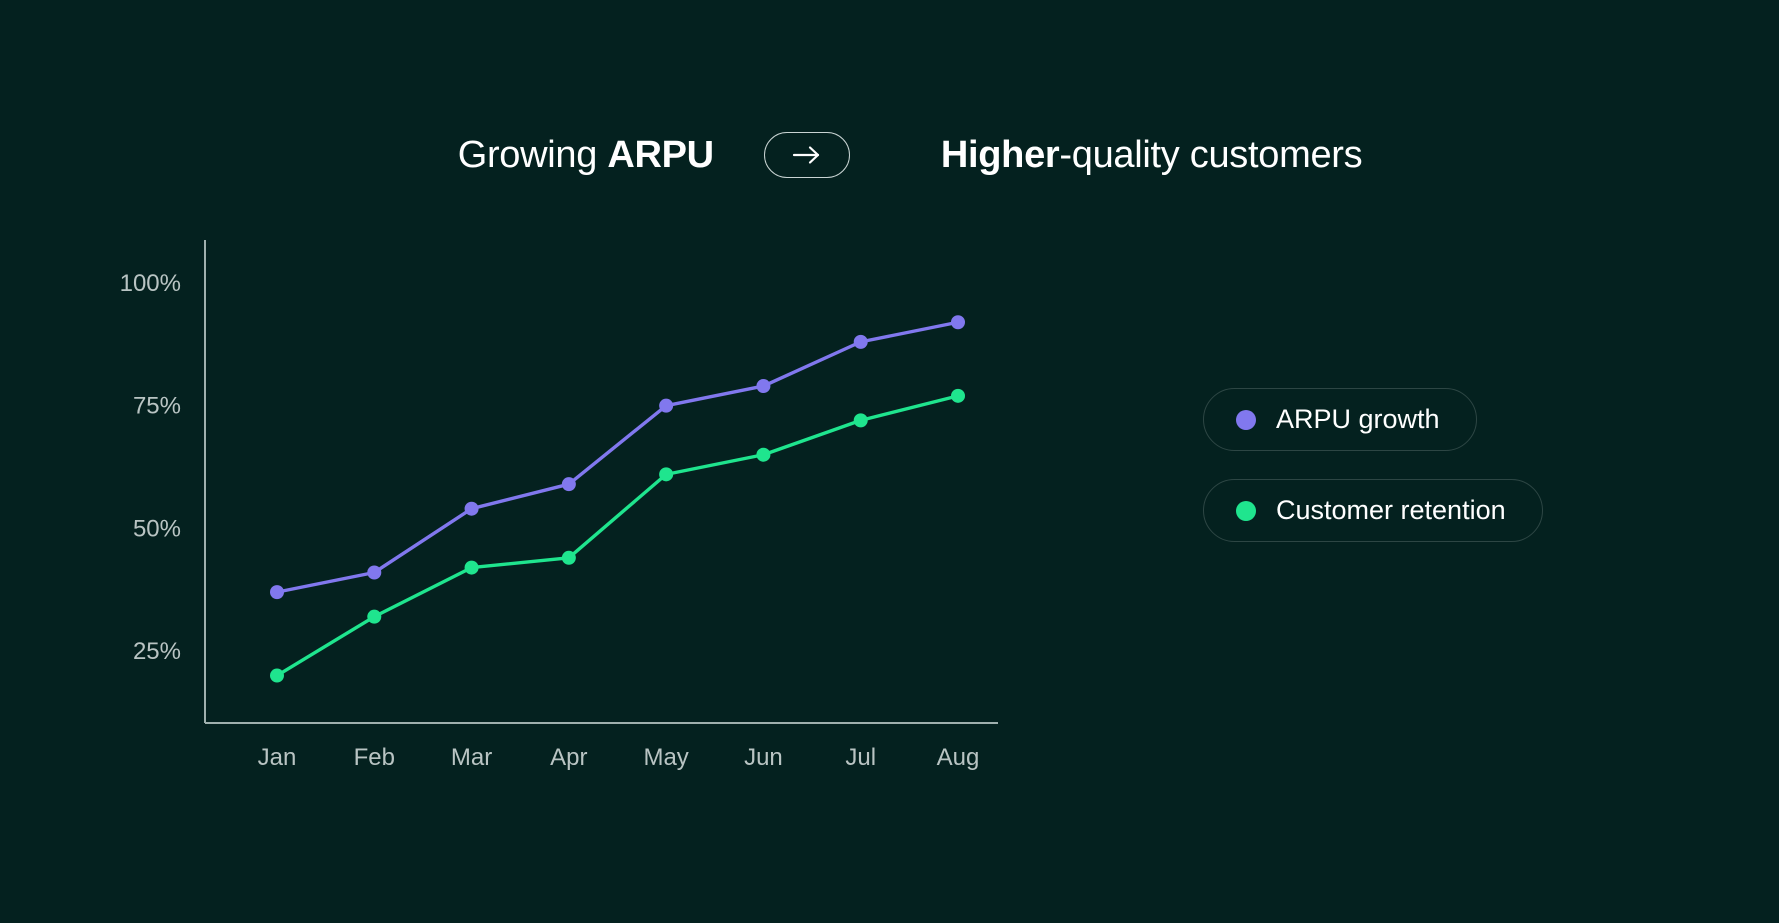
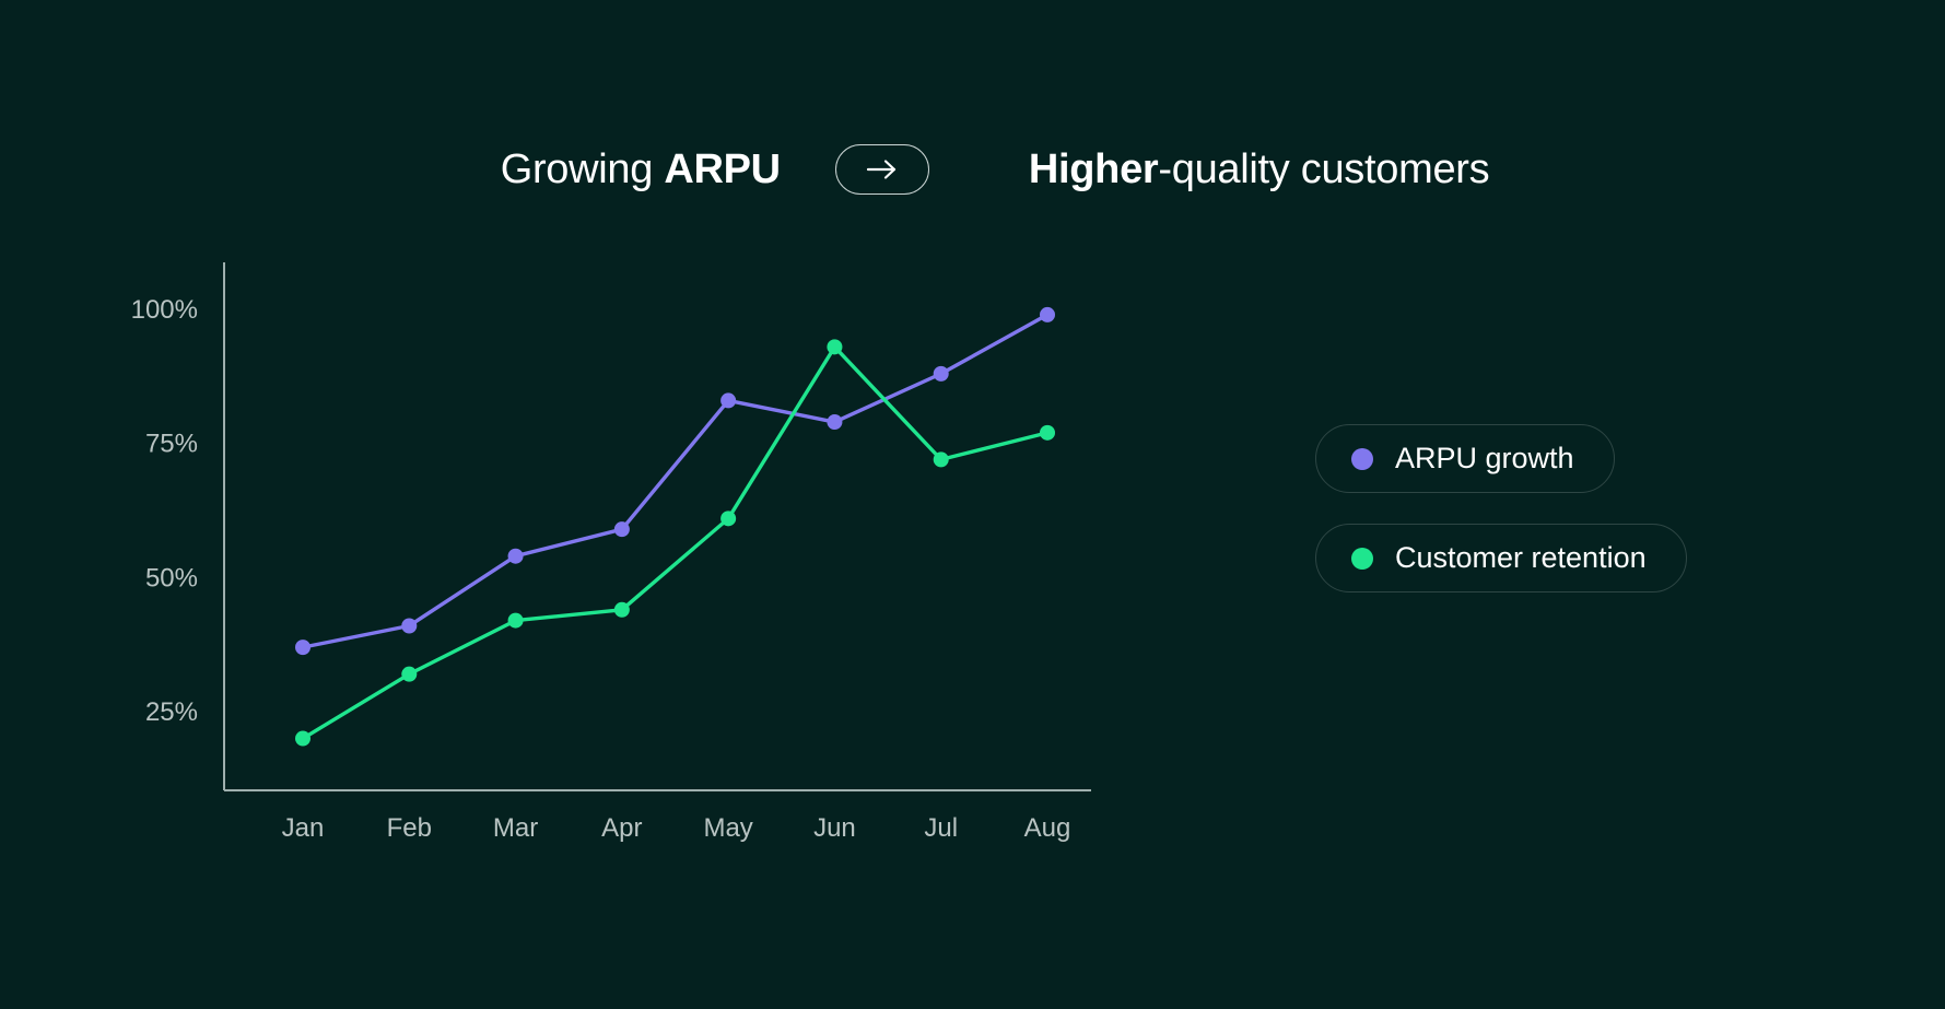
ARPU growth/May: 75% -> 83%
Customer retention/Jun: 65% -> 93%
ARPU growth/Aug: 92% -> 99%
